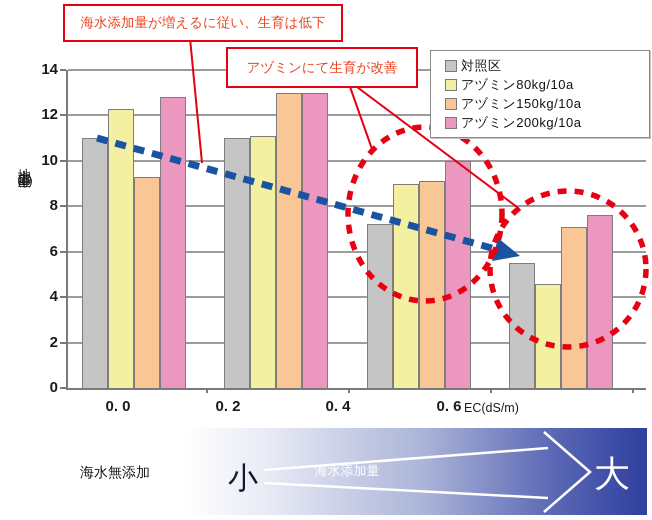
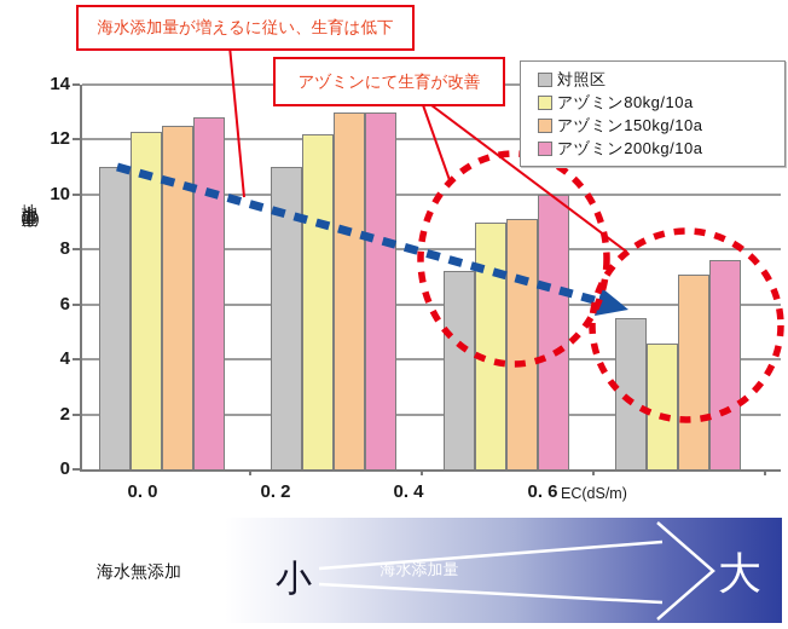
アヅミン150kg/10a/0. 0: 9.3 -> 12.5
アヅミン80kg/10a/0. 2: 11.1 -> 12.2
